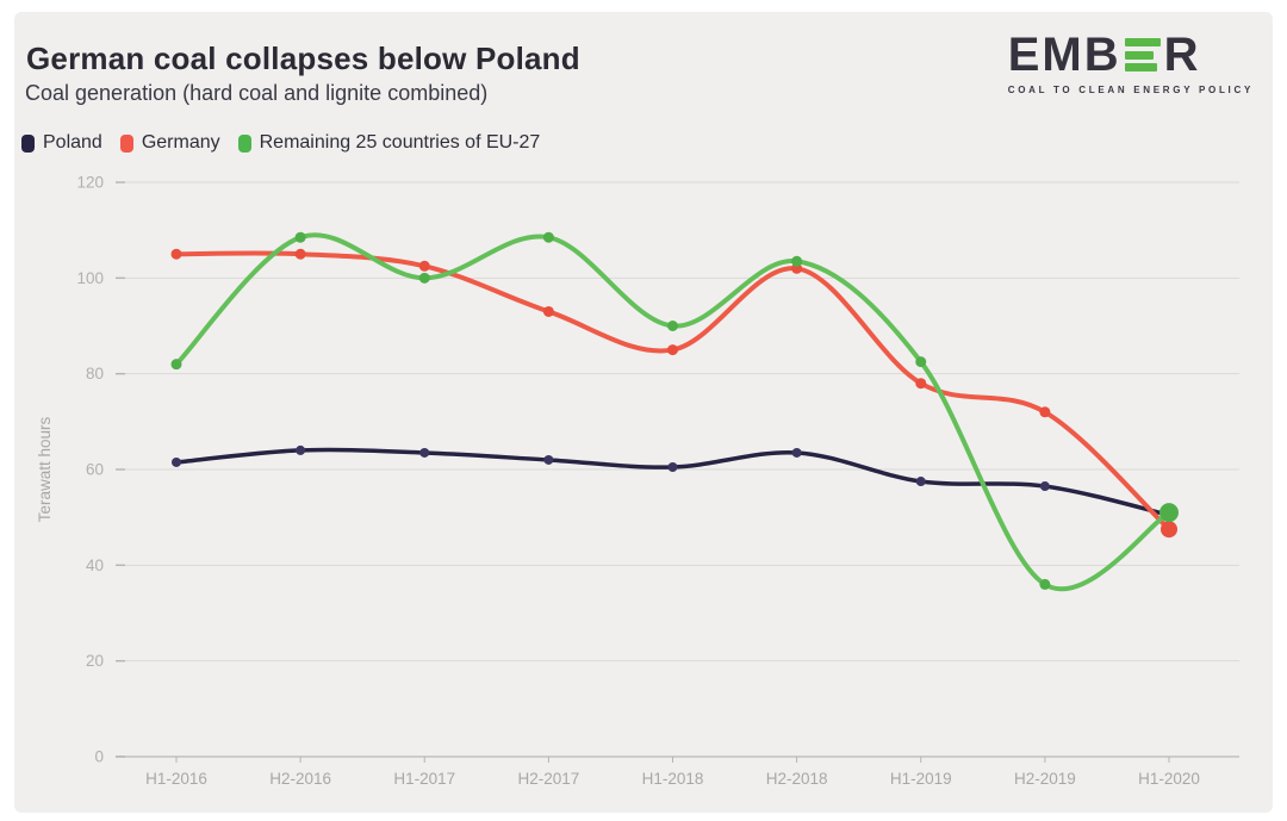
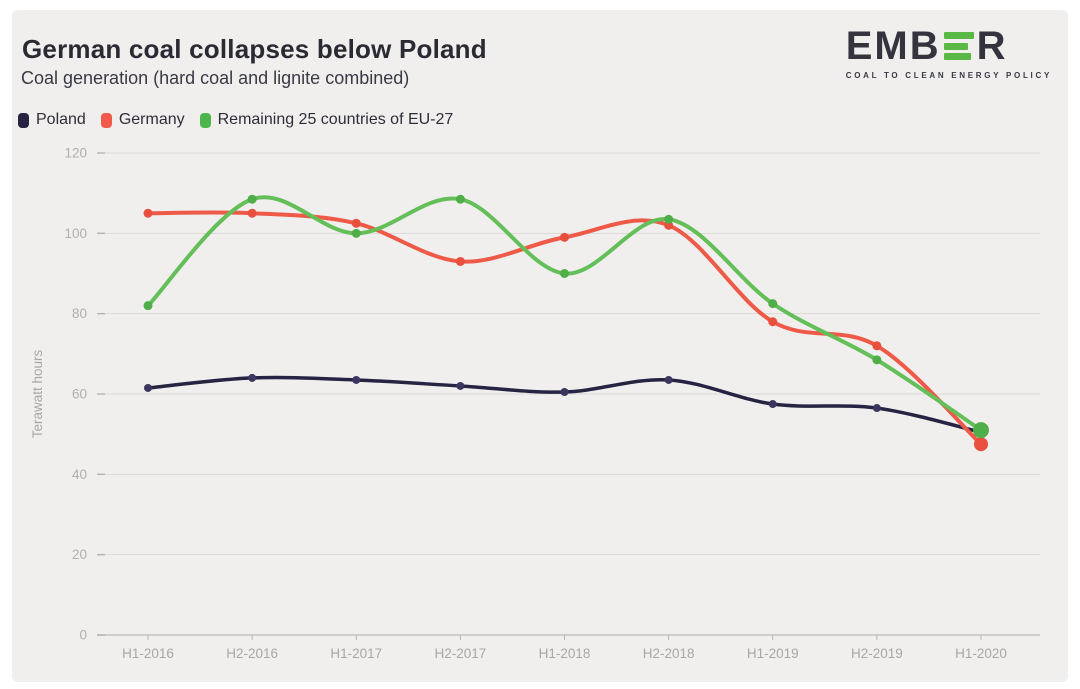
Germany/H1-2018: 85 -> 99
Remaining 25 countries of EU-27/H2-2019: 36 -> 68
